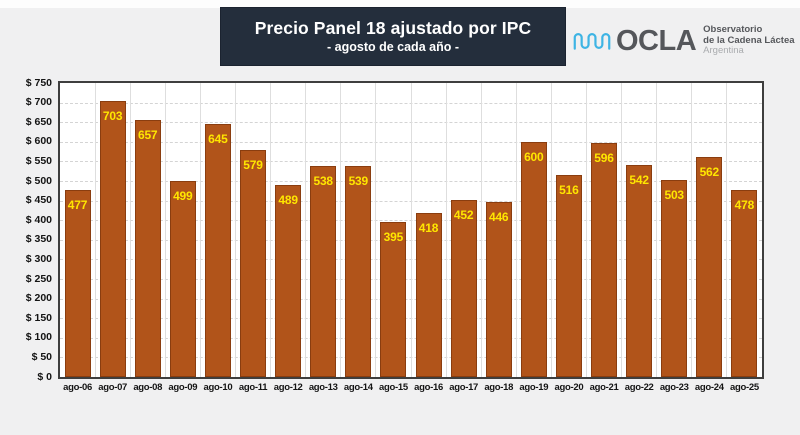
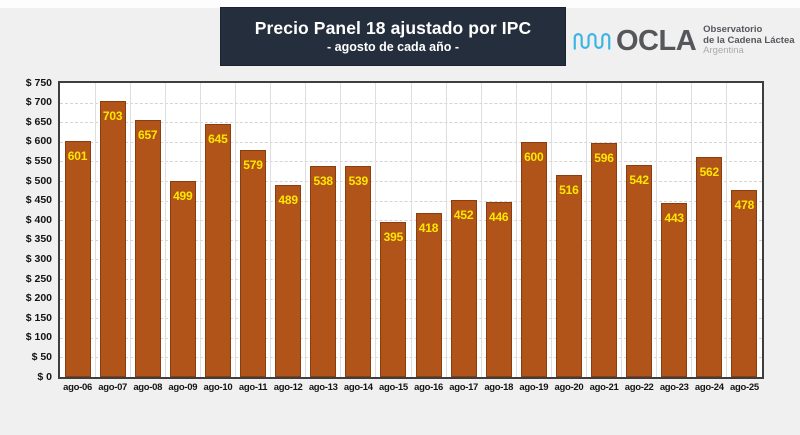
ago-06: 477 -> 601
ago-23: 503 -> 443
